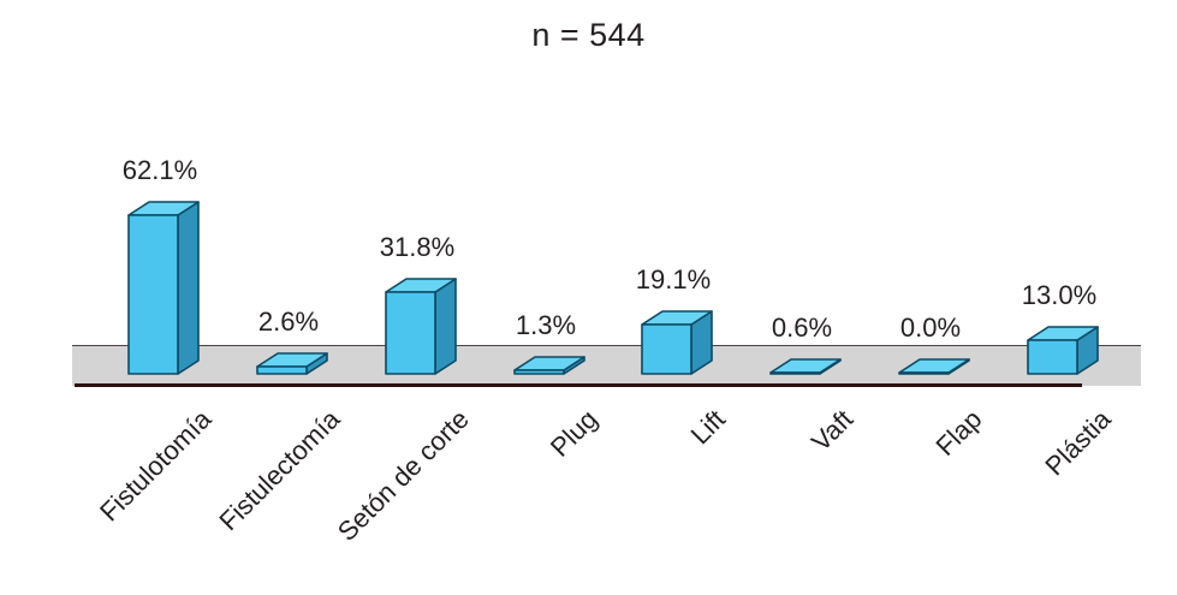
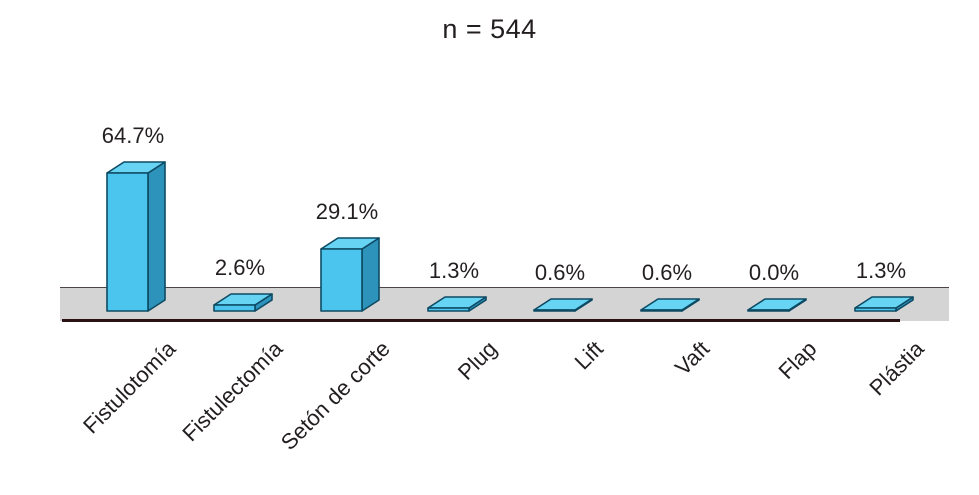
Fistulotomía: 62.1% -> 64.7%
Setón de corte: 31.8% -> 29.1%
Lift: 19.1% -> 0.6%
Plástia: 13.0% -> 1.3%
